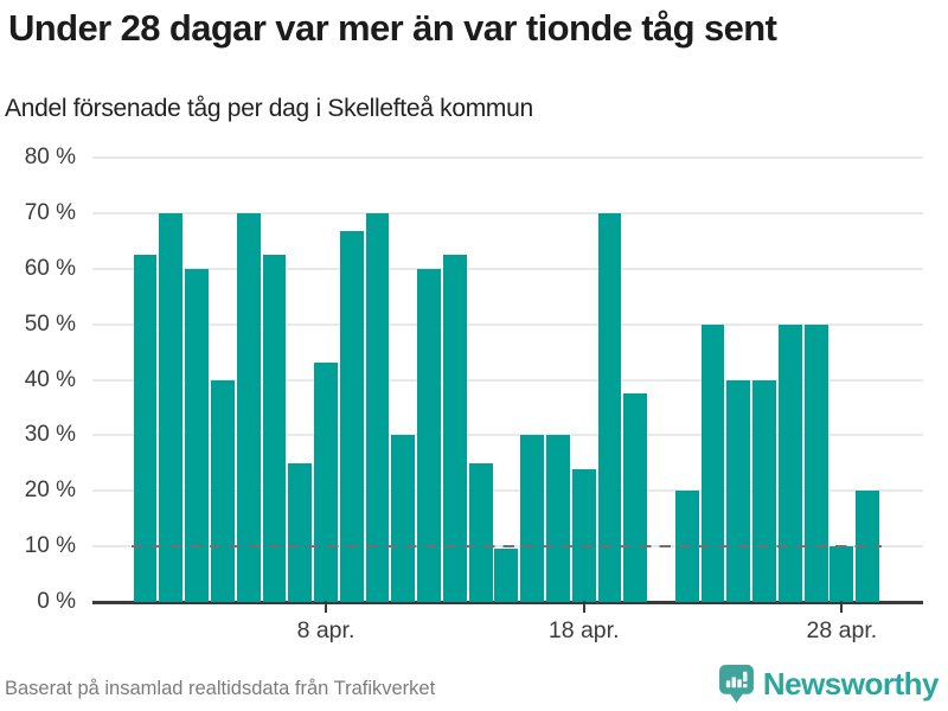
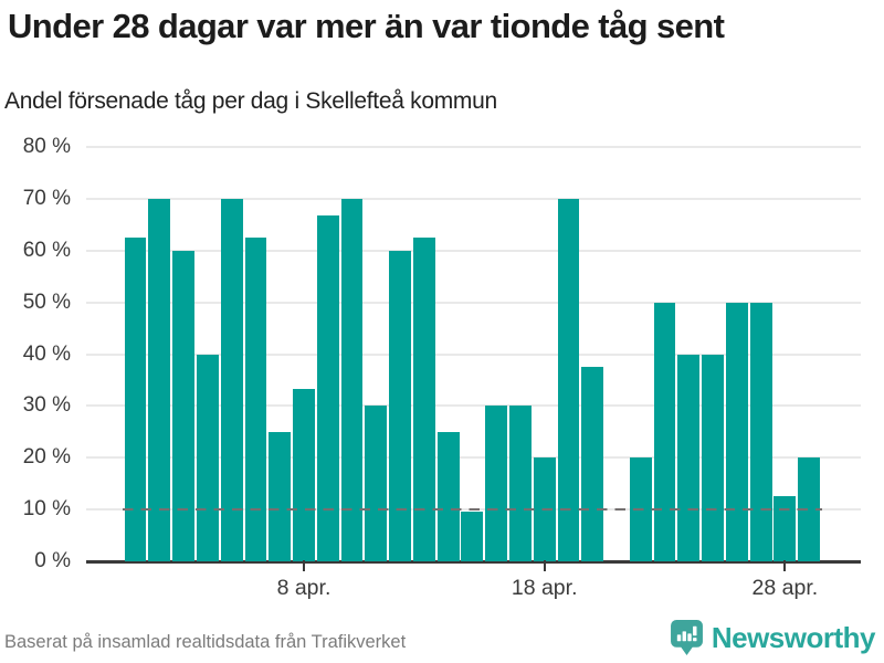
8 apr.: 43% -> 33%
18 apr.: 24% -> 20%
28 apr.: 10% -> 12%
